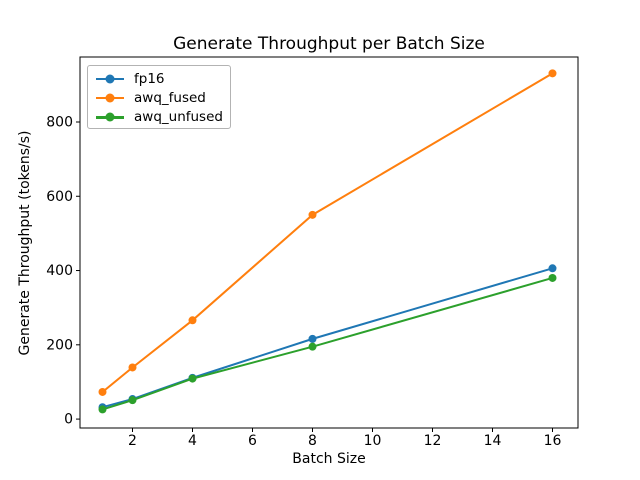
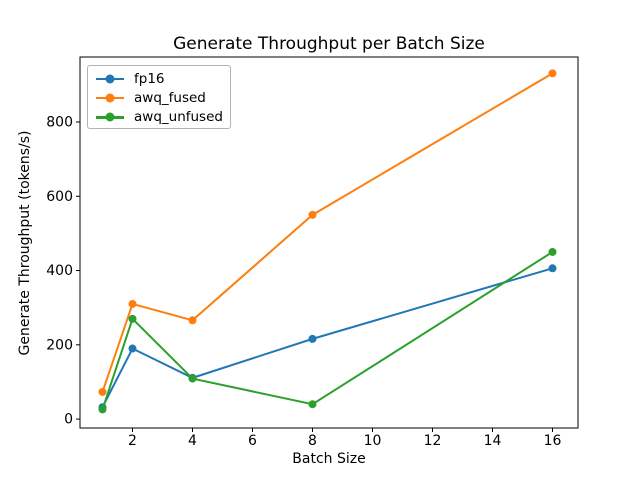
fp16/2: 50 -> 190
awq_fused/2: 140 -> 310
awq_unfused/2: 50 -> 270
awq_unfused/8: 200 -> 40
awq_unfused/16: 380 -> 450
